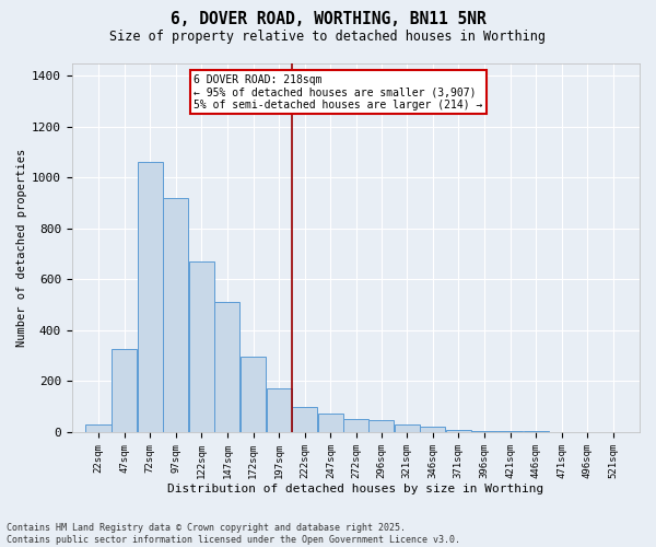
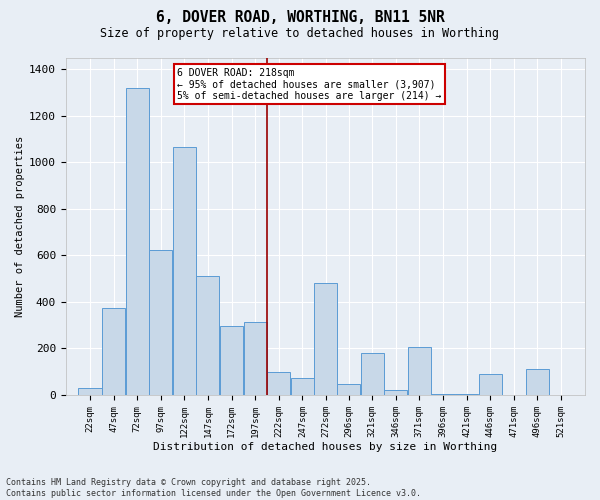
47sqm: 325 -> 375
72sqm: 1060 -> 1320
97sqm: 920 -> 625
122sqm: 670 -> 1065
197sqm: 170 -> 315
272sqm: 50 -> 480
321sqm: 30 -> 180
371sqm: 10 -> 205
446sqm: 3 -> 90
496sqm: 1 -> 110
